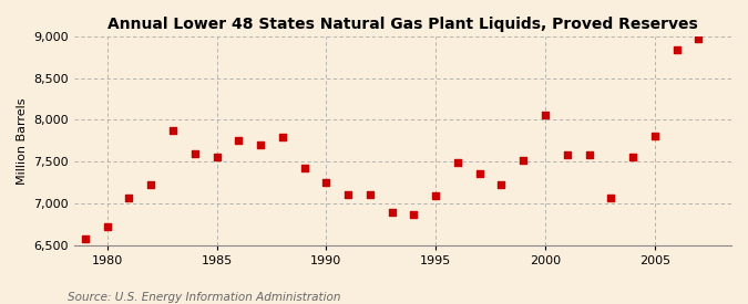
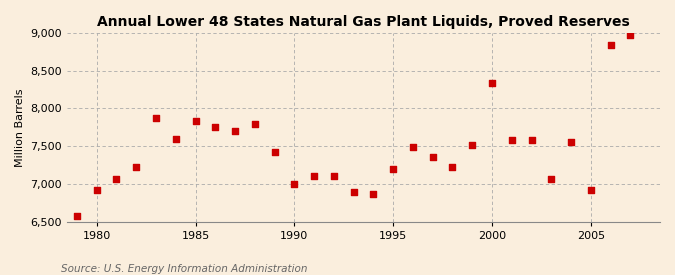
1980: 6,720 -> 6,920
1985: 7,550 -> 7,840
1990: 7,250 -> 7,000
1995: 7,090 -> 7,200
2000: 8,060 -> 8,340
2005: 7,810 -> 6,920
